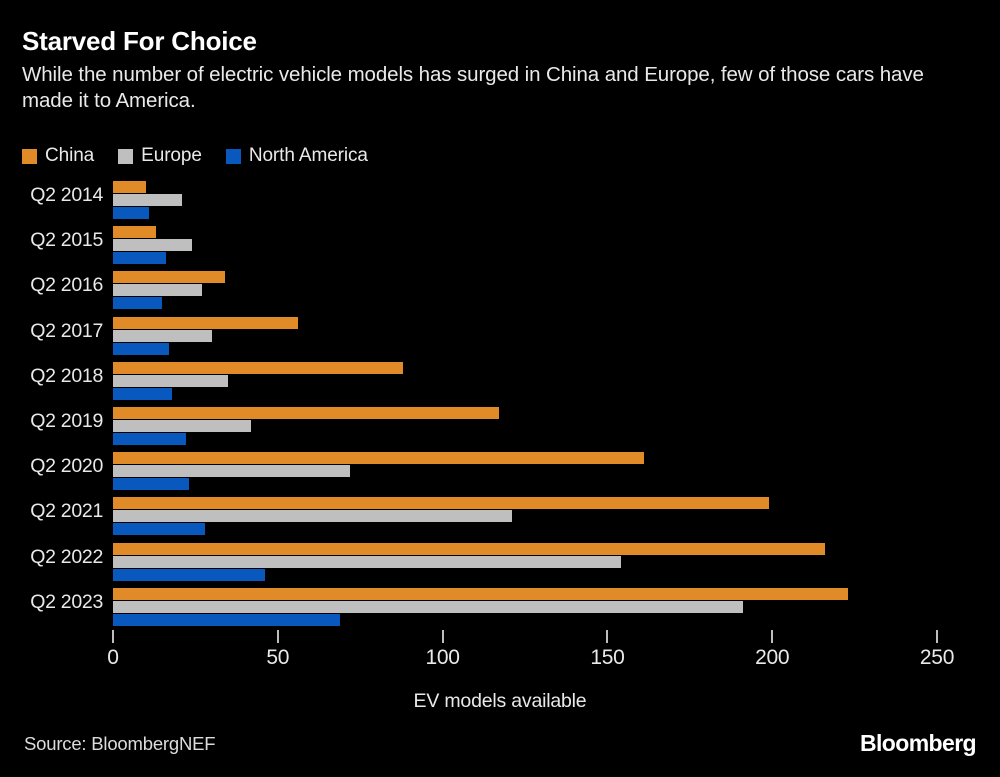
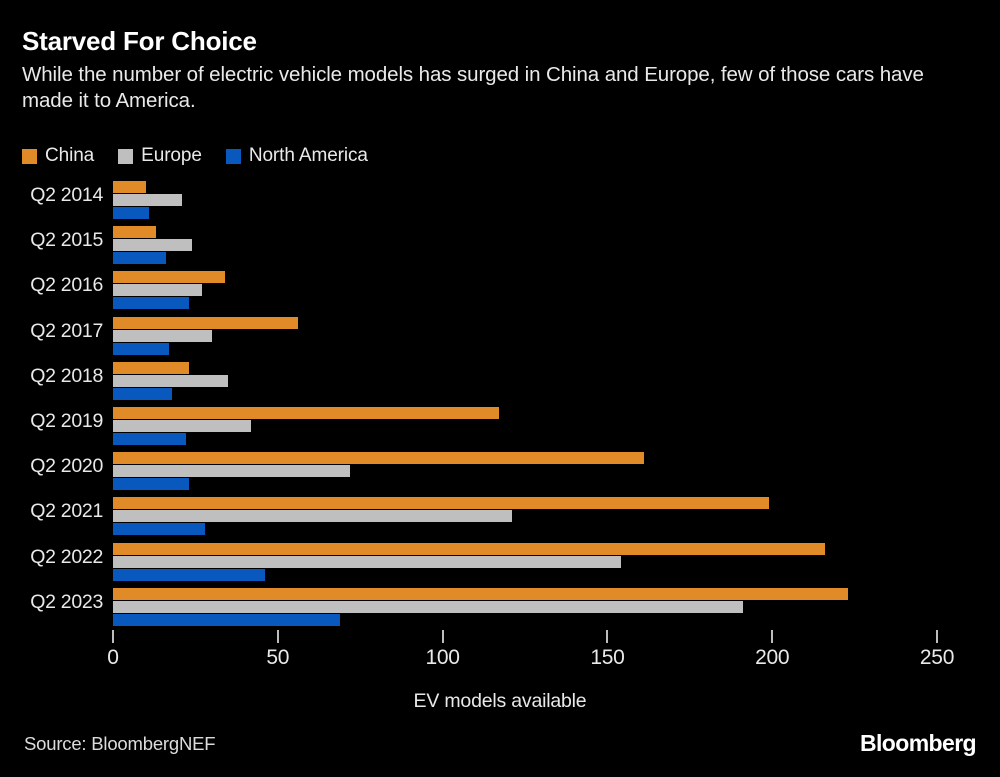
North America/Q2 2016: 15 -> 23
China/Q2 2018: 88 -> 23
